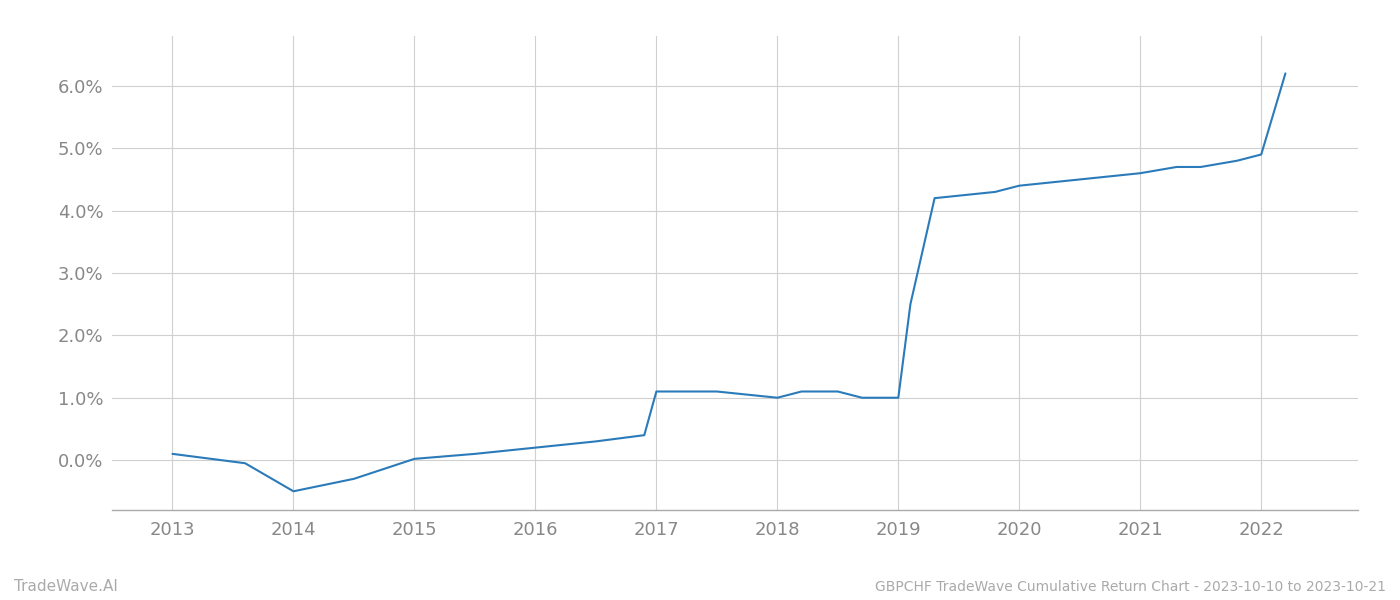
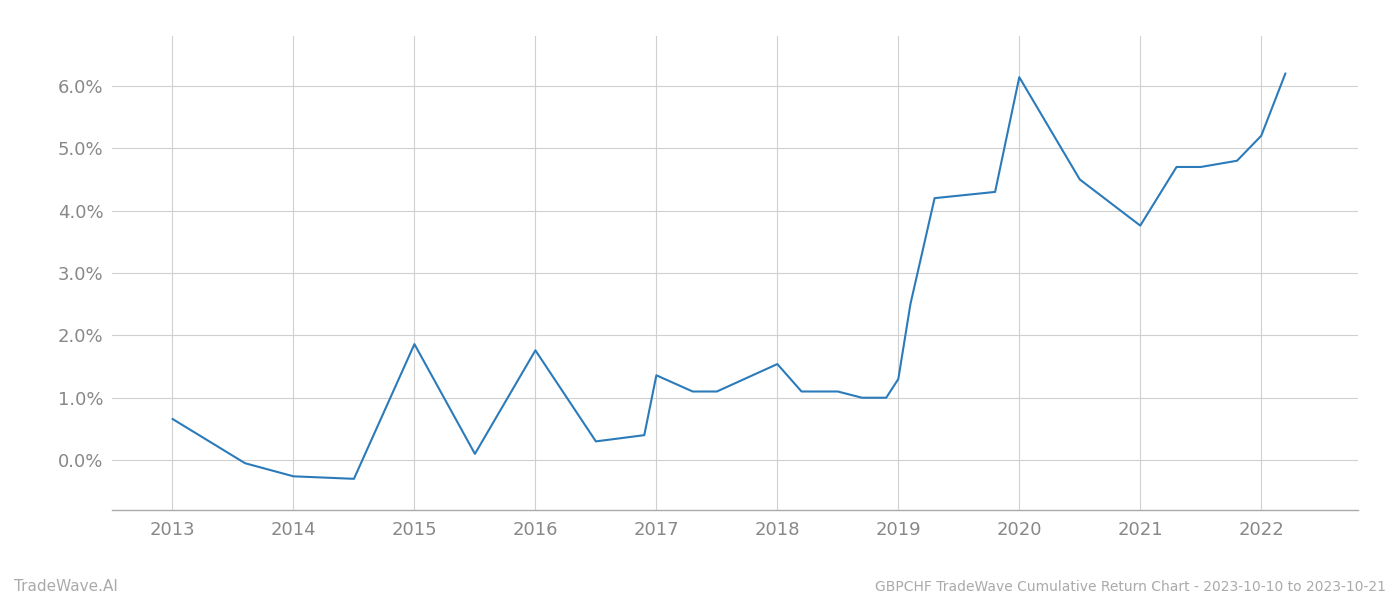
2013: 0.10% -> 0.66%
2014: -0.50% -> -0.26%
2015: 0.02% -> 1.86%
2016: 0.20% -> 1.76%
2017: 1.10% -> 1.36%
2018: 1.00% -> 1.54%
2019: 1.00% -> 1.30%
2020: 4.40% -> 6.14%
2021: 4.60% -> 3.76%
2022: 4.90% -> 5.20%
